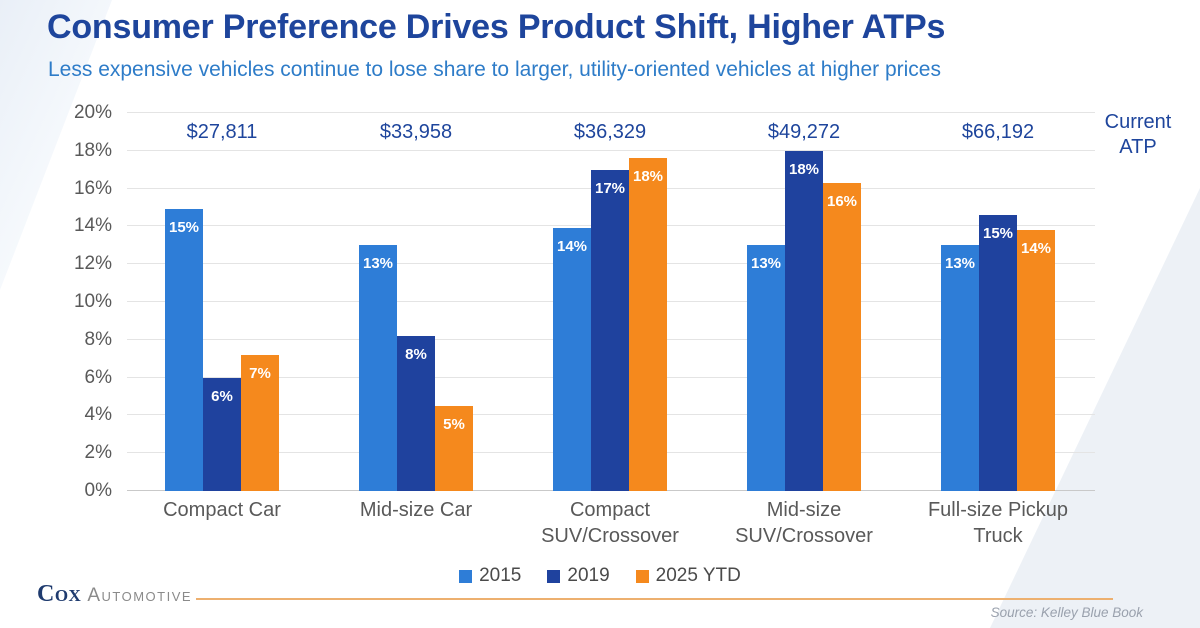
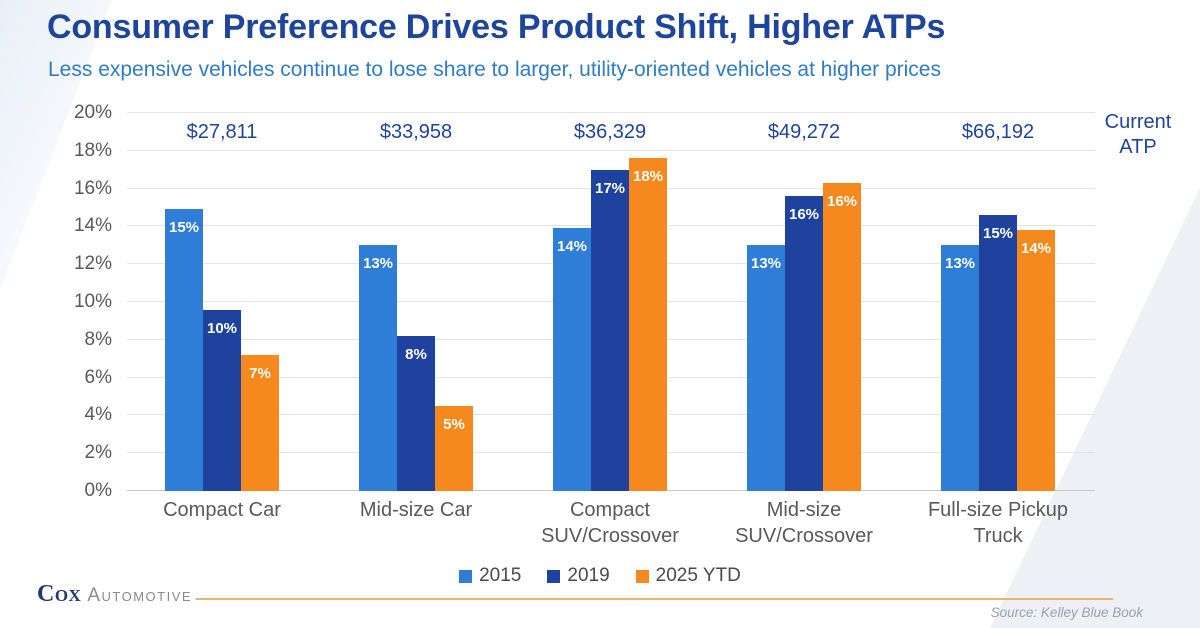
2019/Compact Car: 6% -> 10%
2019/Mid-size SUV/Crossover: 18% -> 16%
